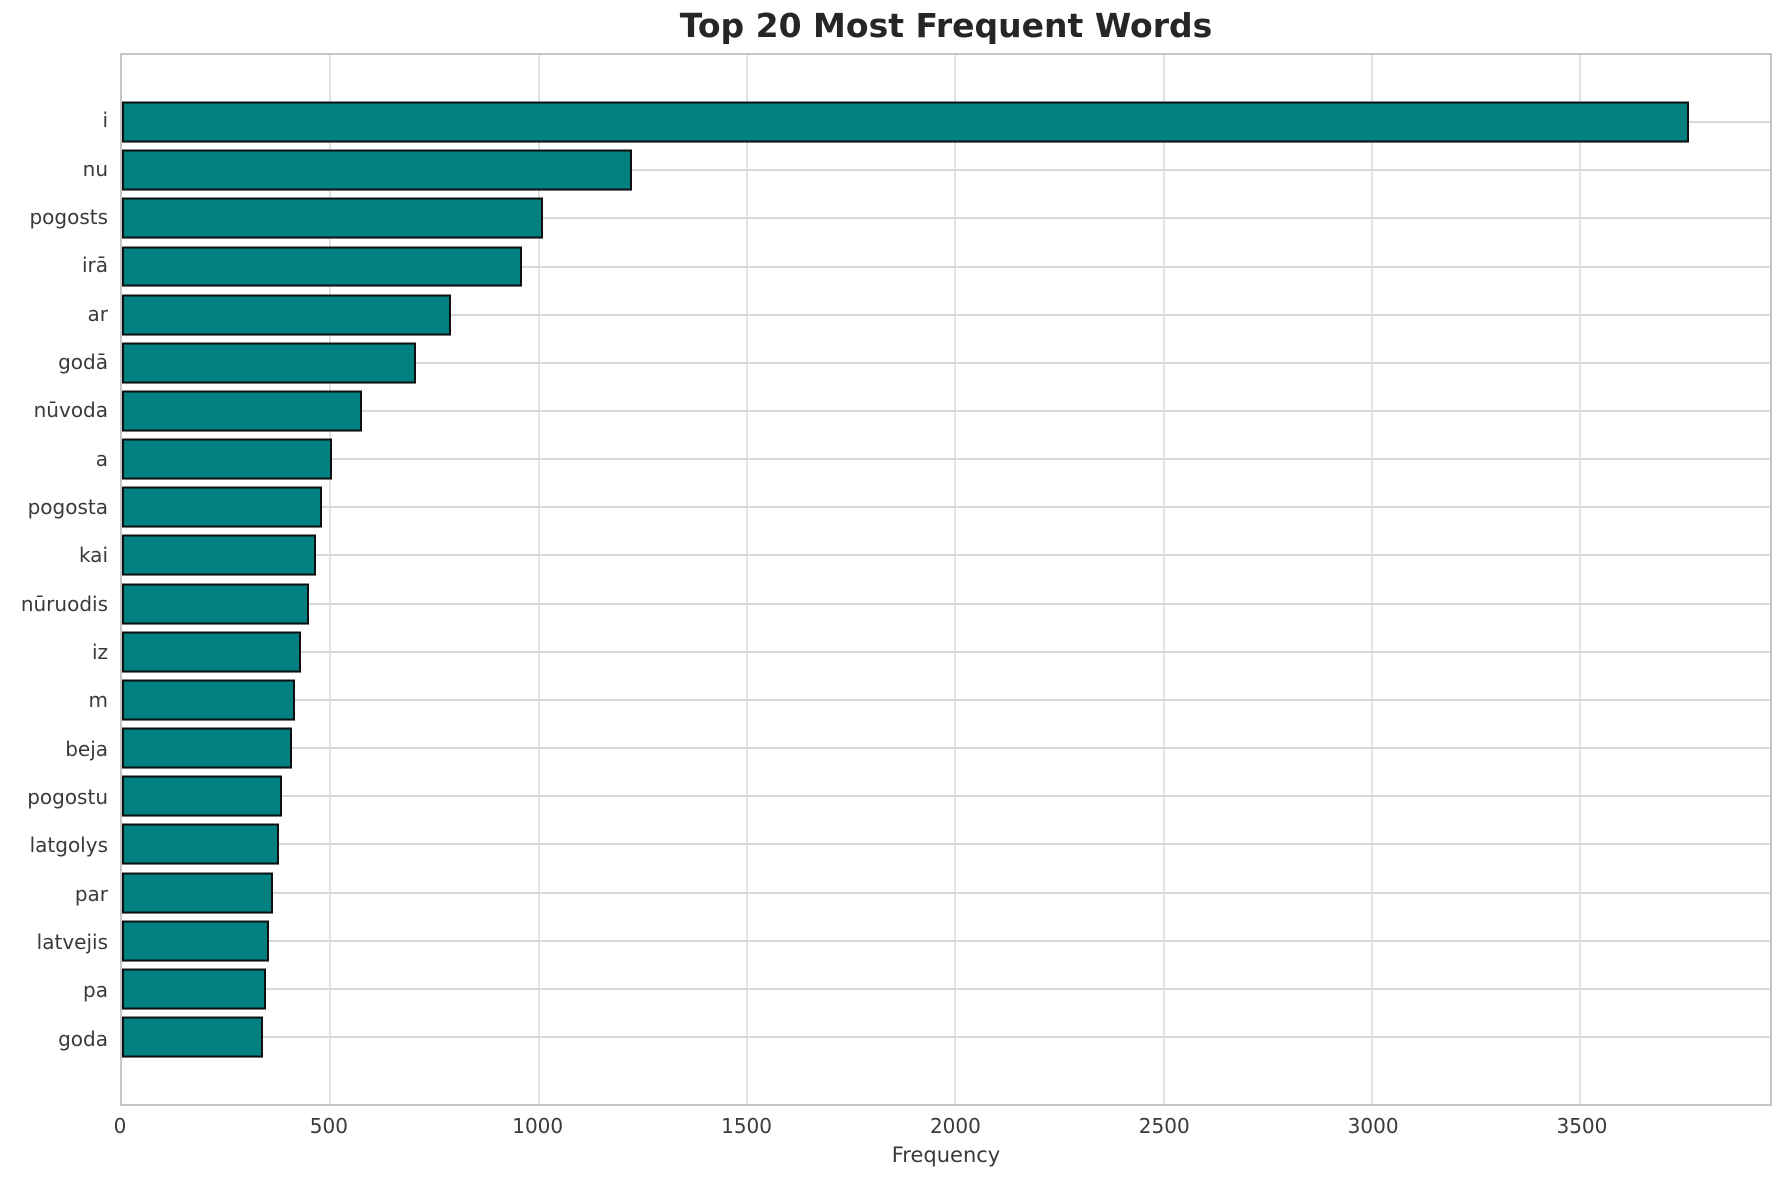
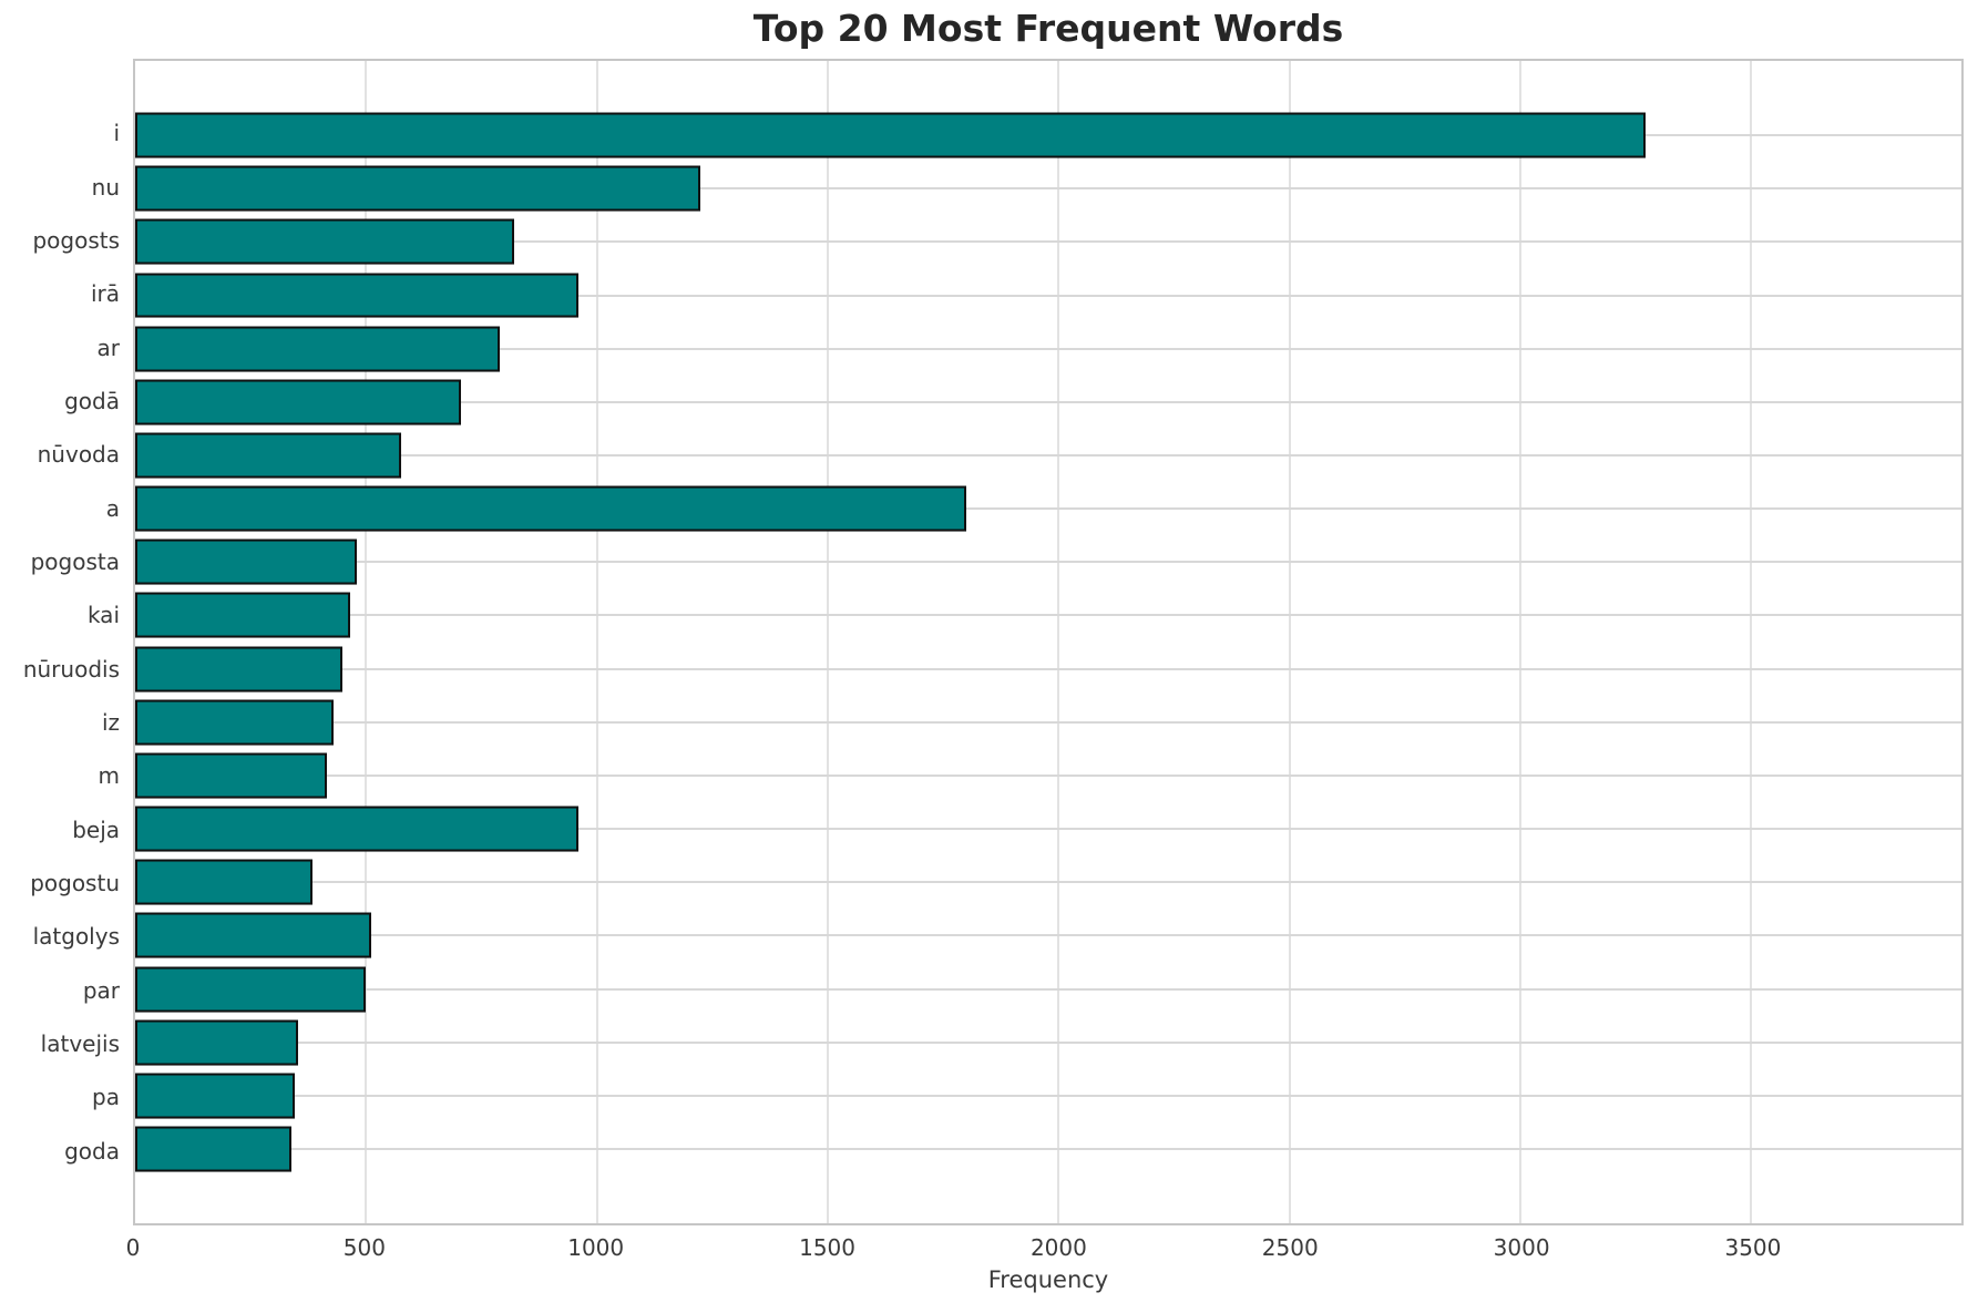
i: 3760 -> 3270
pogosts: 1010 -> 820
a: 500 -> 1800
beja: 410 -> 960
latgolys: 380 -> 510
par: 360 -> 500
